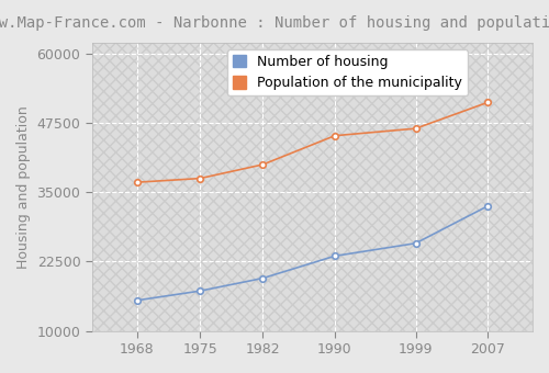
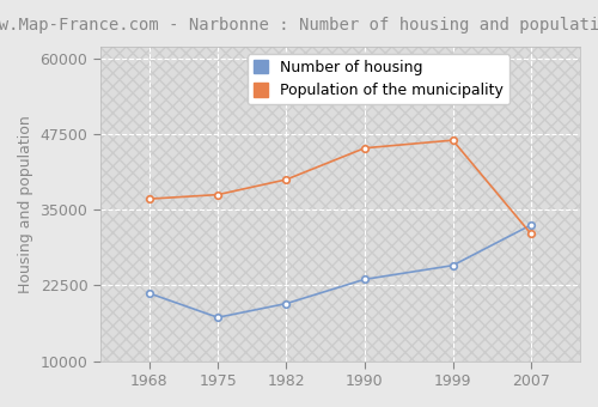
Number of housing/1968: 15500 -> 21200
Population of the municipality/2007: 51200 -> 31000
